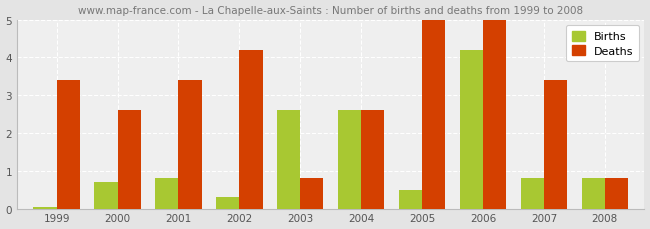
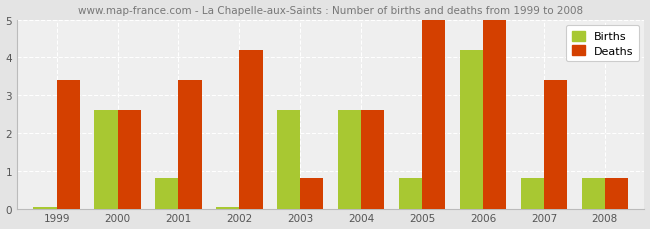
Births/2000: 0.70 -> 2.60
Births/2002: 0.30 -> 0.05
Births/2005: 0.50 -> 0.80
